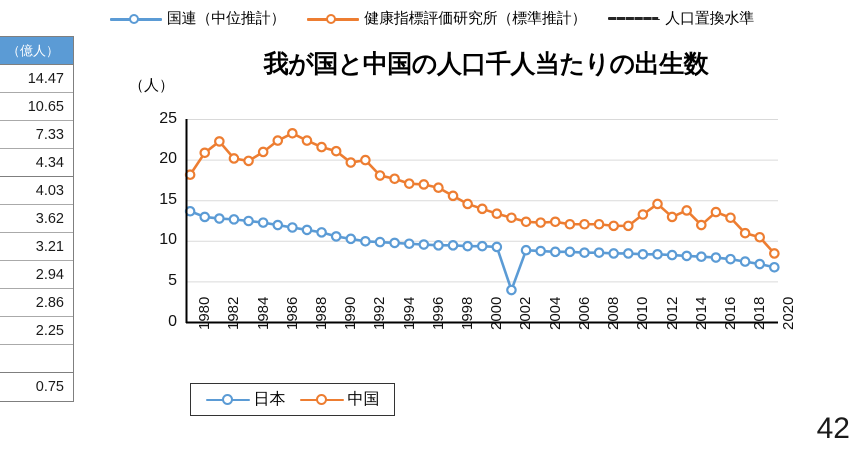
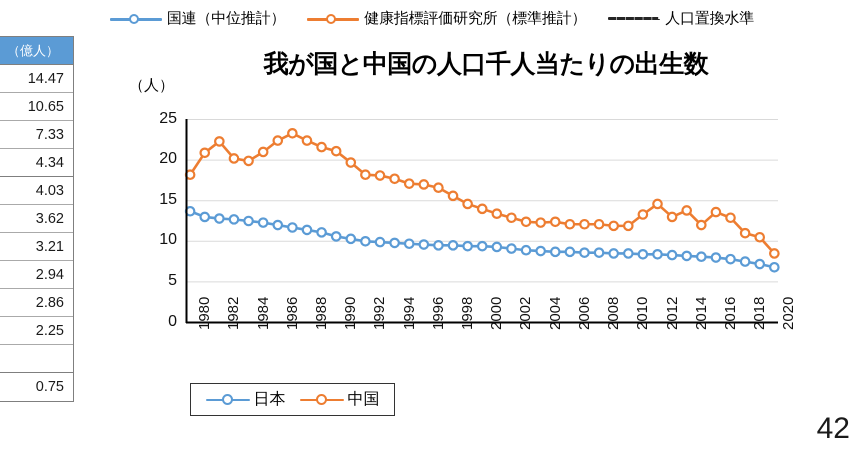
中国/1992: 20 -> 18
日本/2002: 4 -> 9
